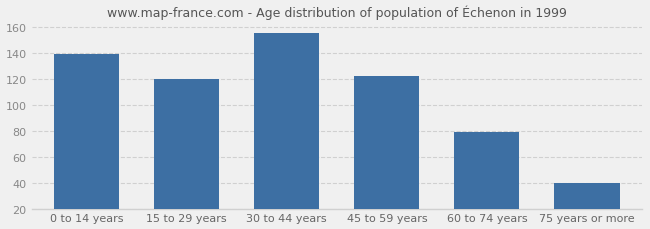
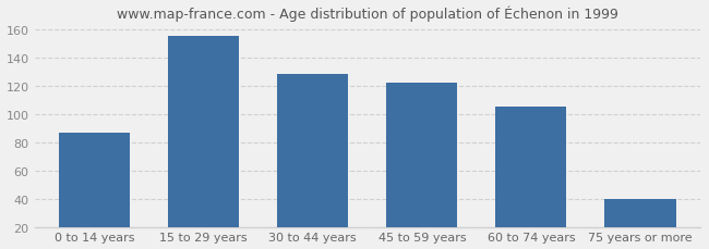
0 to 14 years: 139 -> 87
15 to 29 years: 120 -> 155
30 to 44 years: 155 -> 128
60 to 74 years: 79 -> 105
